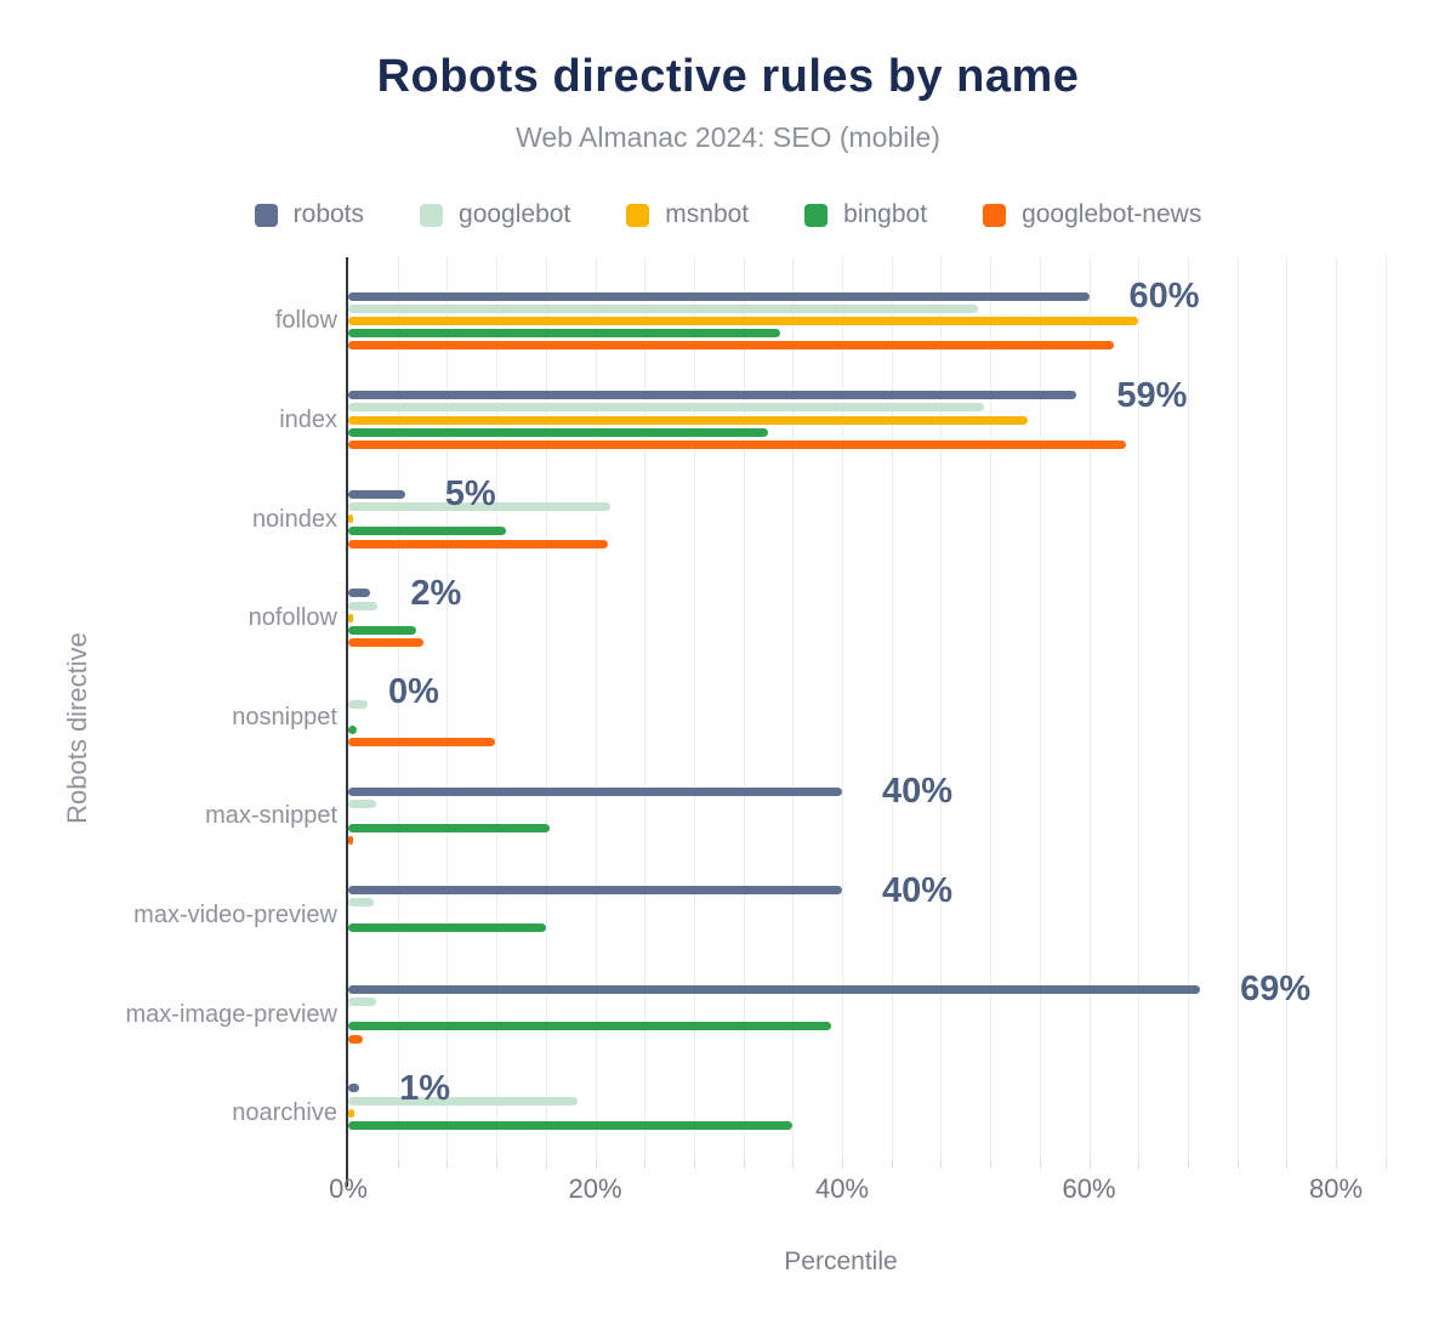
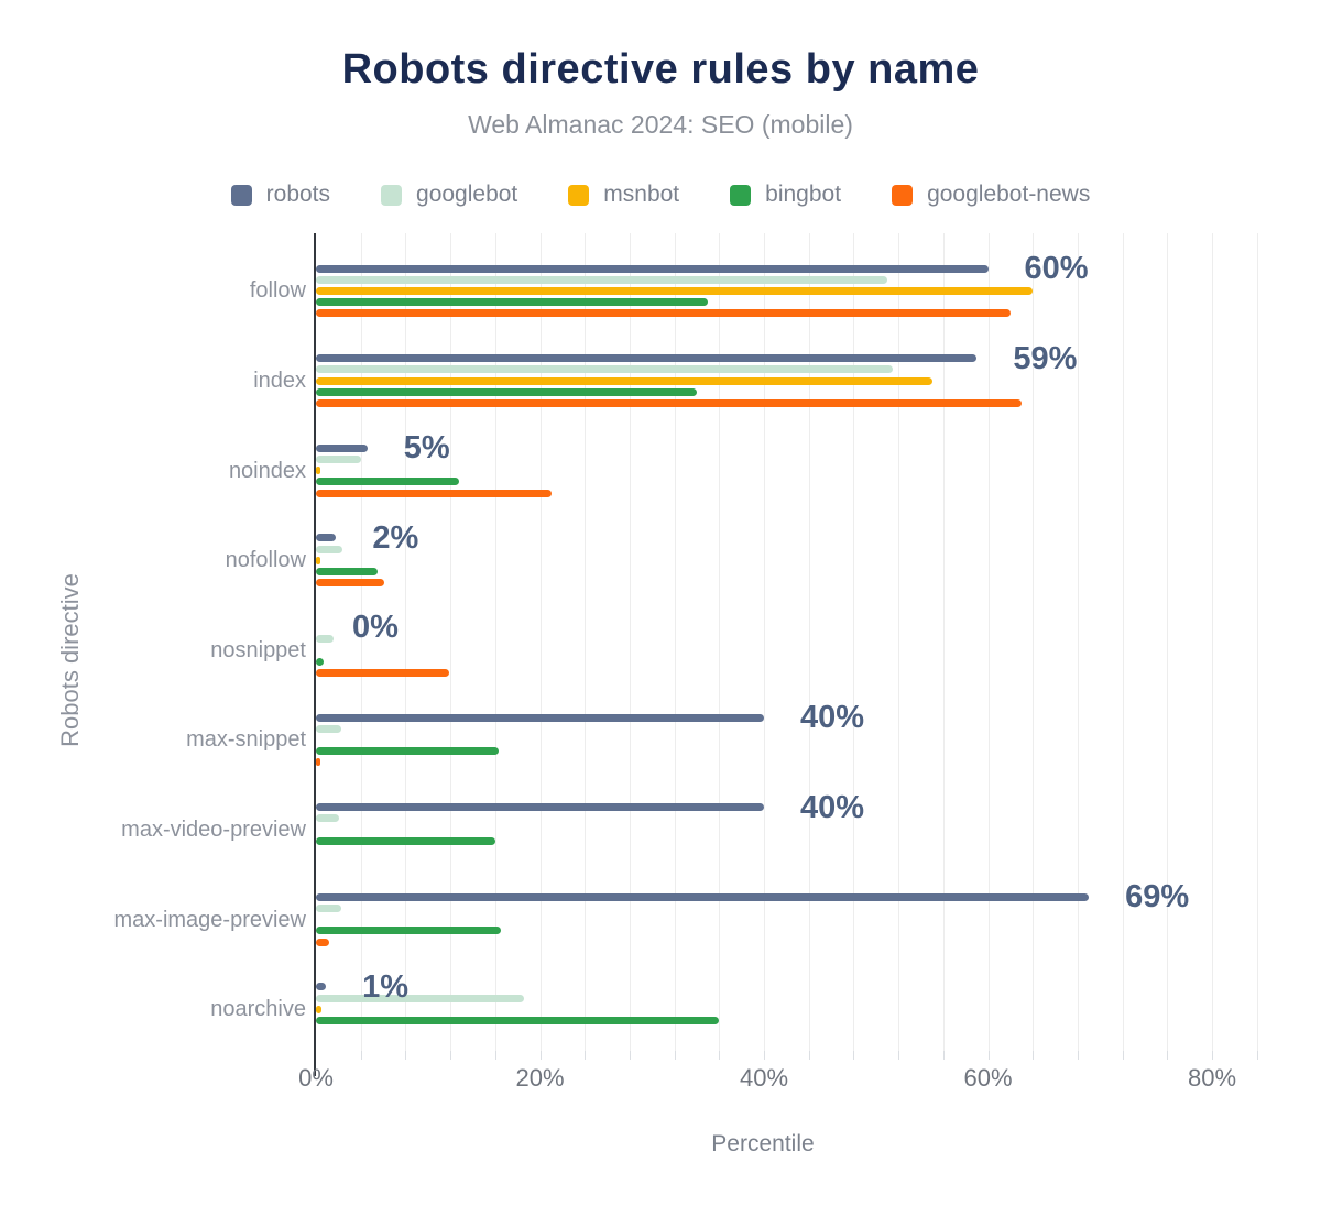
googlebot/noindex: 21.2% -> 4.0%
bingbot/max-image-preview: 39.1% -> 16.5%
